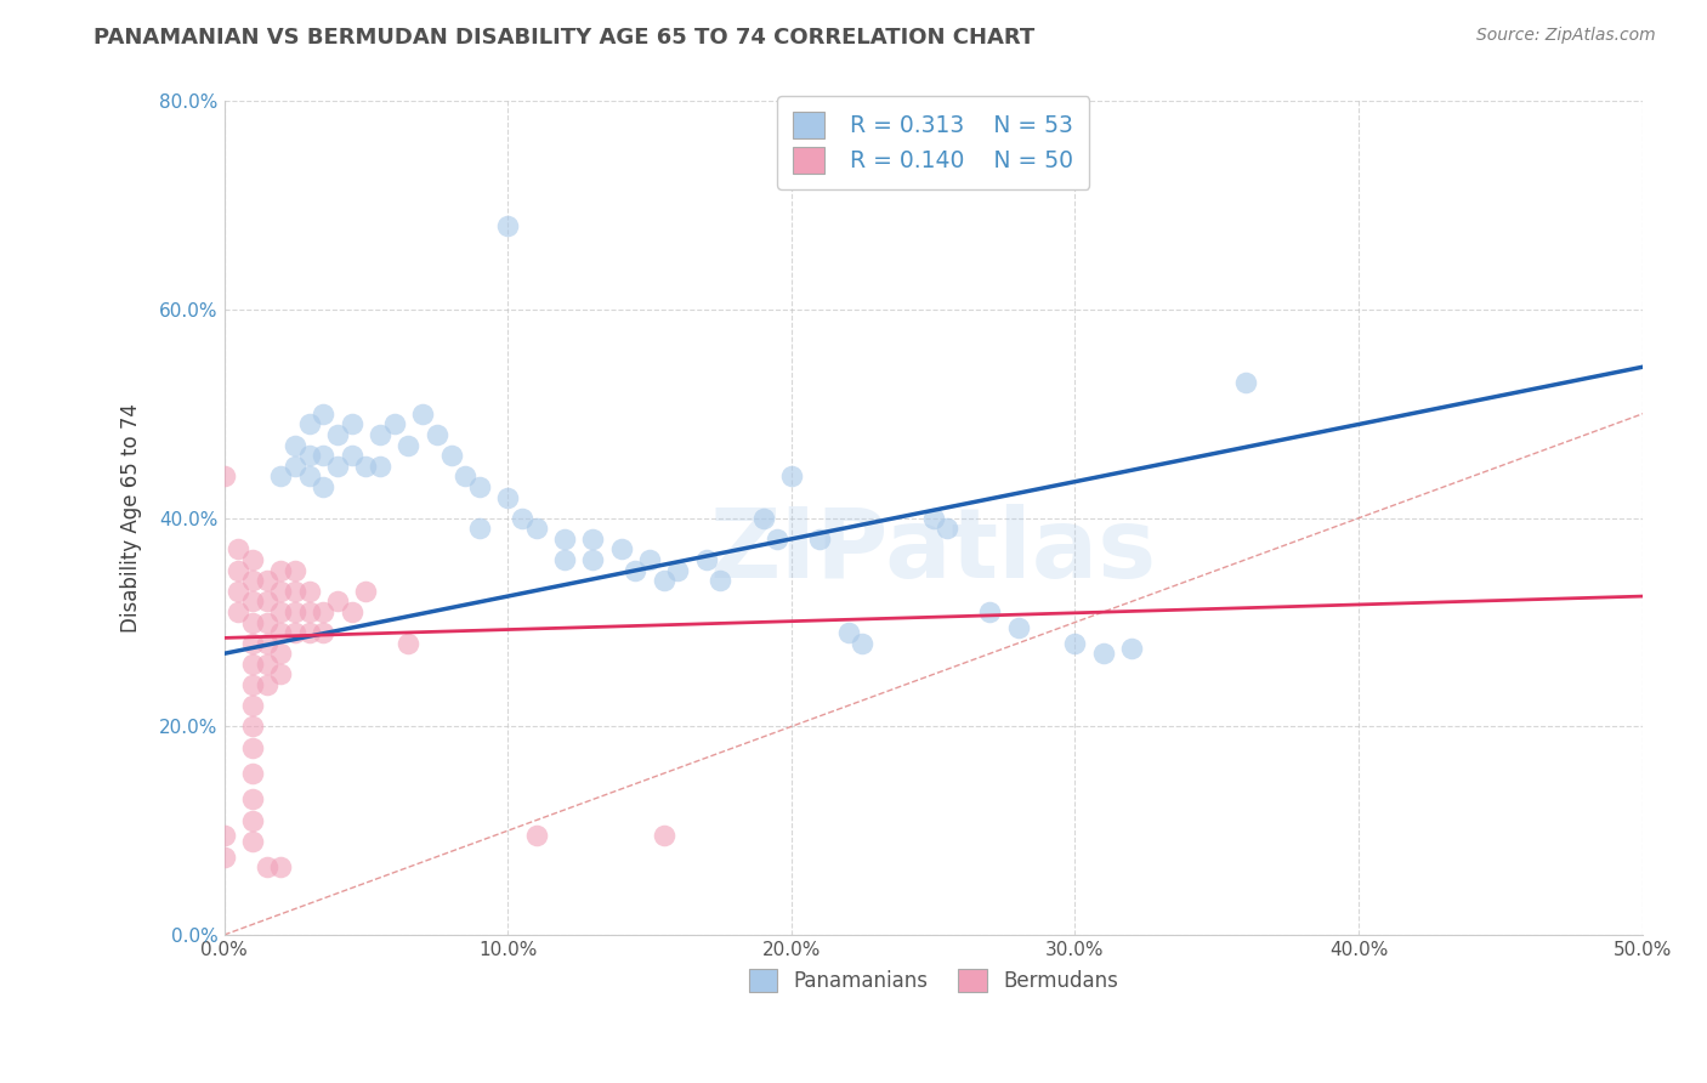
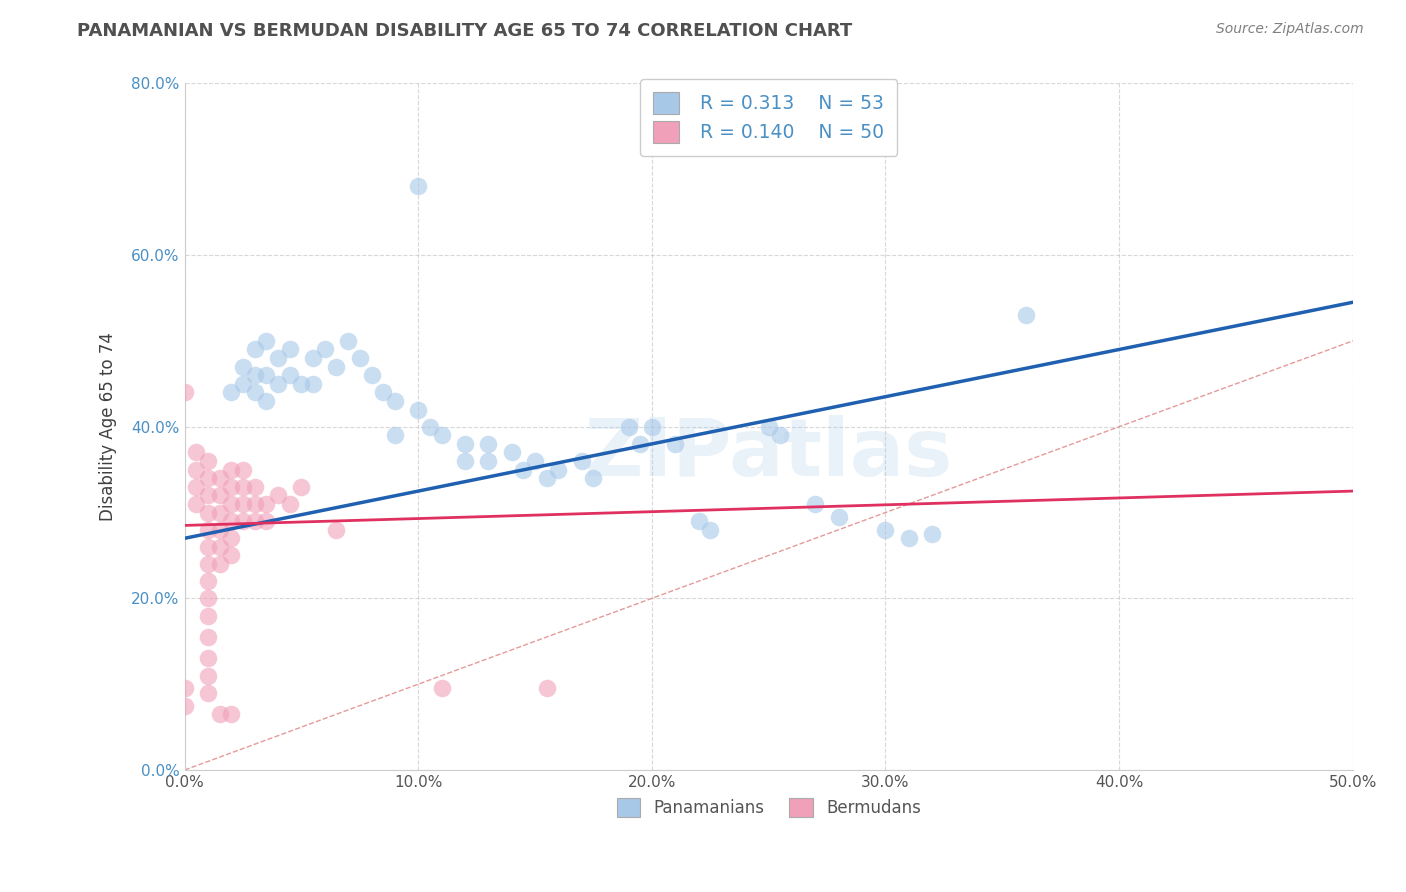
Panamanians/20.0%: 44.0% -> 40.0%
